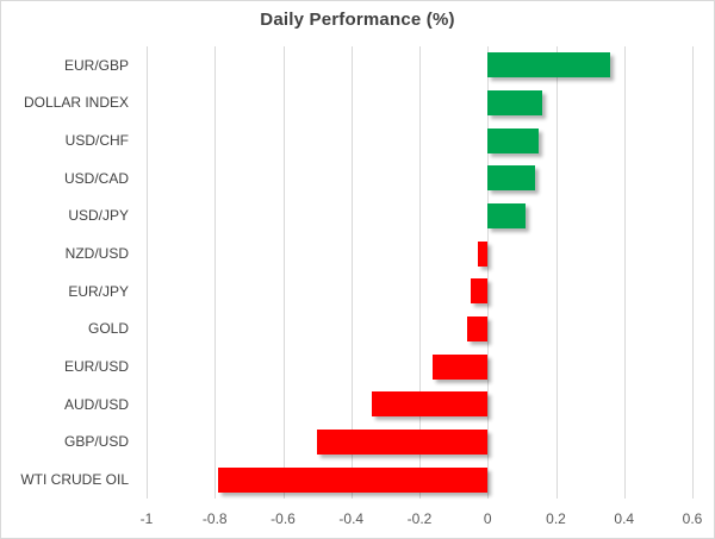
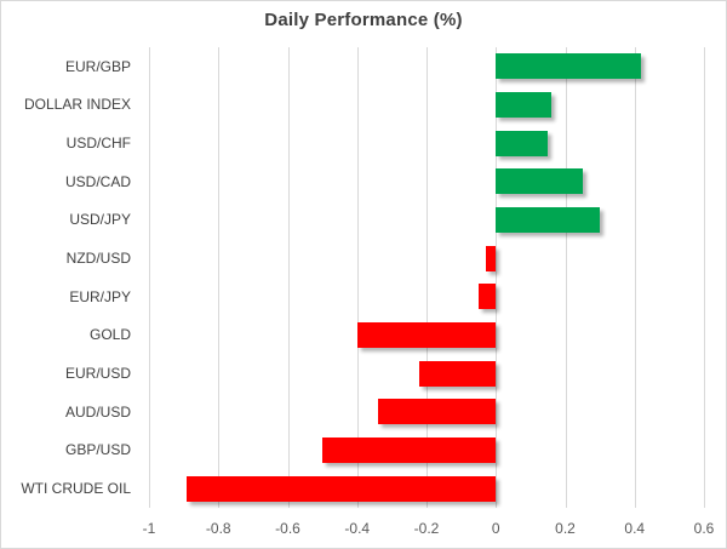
EUR/GBP: 0.36 -> 0.42
USD/CAD: 0.14 -> 0.25
USD/JPY: 0.11 -> 0.30
GOLD: -0.06 -> -0.40
EUR/USD: -0.16 -> -0.22
WTI CRUDE OIL: -0.79 -> -0.89
